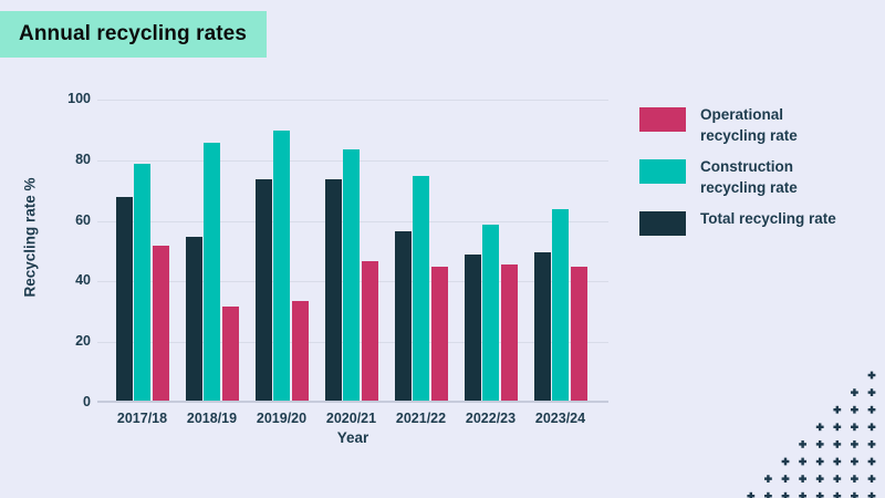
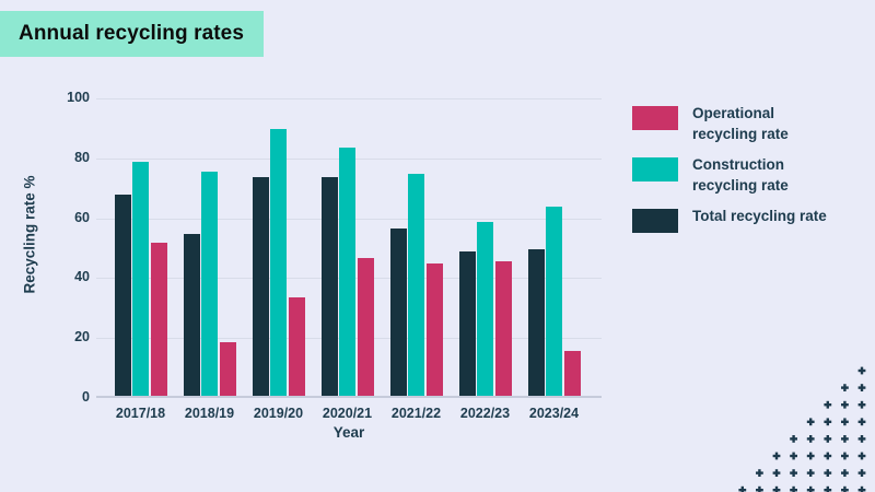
Construction recycling rate/2018/19: 85 -> 75
Operational recycling rate/2018/19: 31 -> 18
Operational recycling rate/2023/24: 44 -> 15
